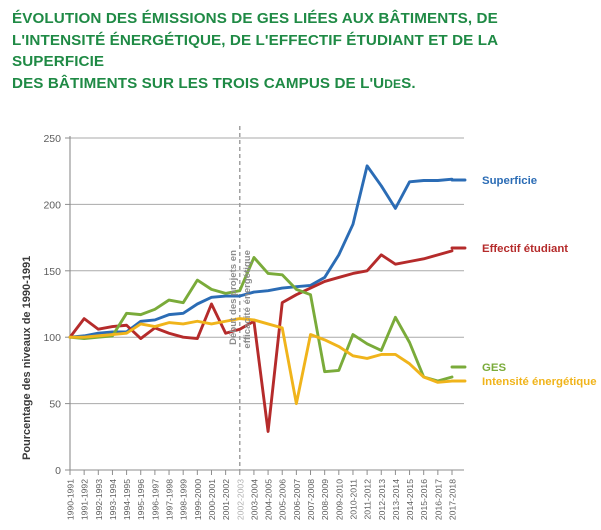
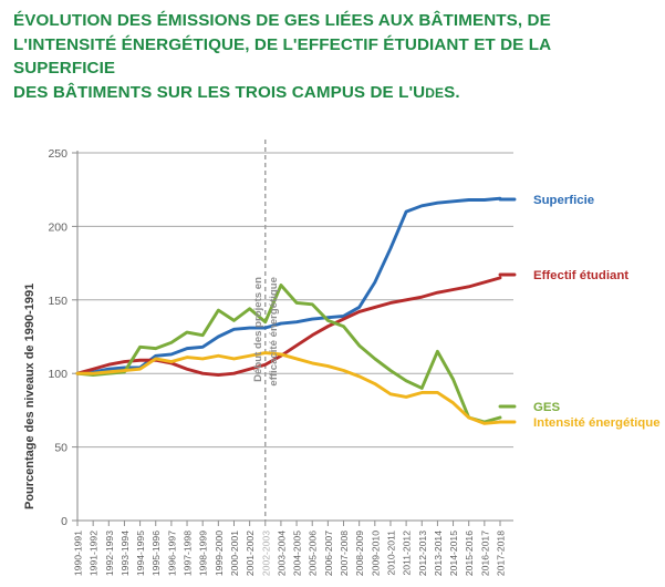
Effectif étudiant/1991-1992: 114 -> 103
Effectif étudiant/1995-1996: 99 -> 109
Effectif étudiant/2000-2001: 125 -> 100
GES/2001-2002: 133 -> 144
Effectif étudiant/2004-2005: 29 -> 119
Intensité énergétique/2006-2007: 50 -> 105
GES/2008-2009: 74 -> 119
GES/2009-2010: 75 -> 110
Superficie/2011-2012: 229 -> 210
Effectif étudiant/2012-2013: 162 -> 152
Superficie/2013-2014: 197 -> 216
